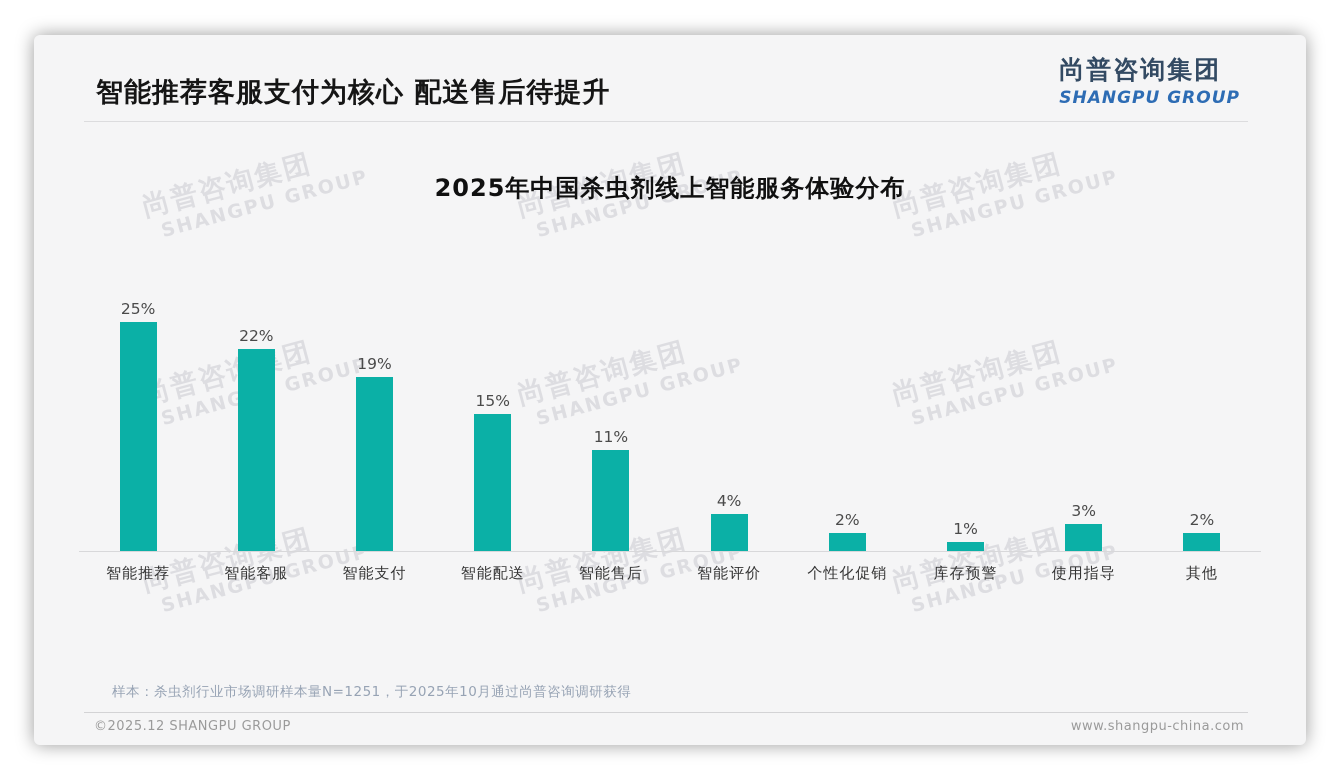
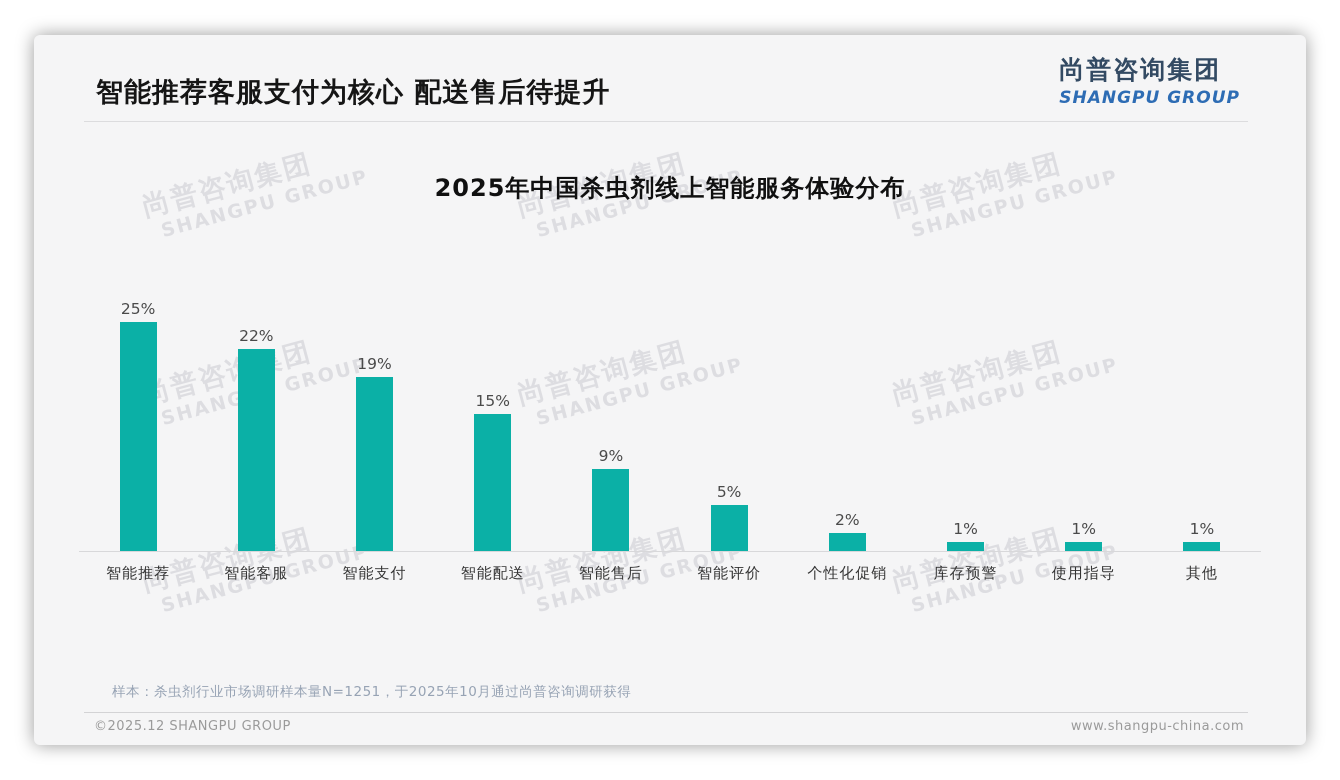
智能售后: 11% -> 9%
智能评价: 4% -> 5%
使用指导: 3% -> 1%
其他: 2% -> 1%
